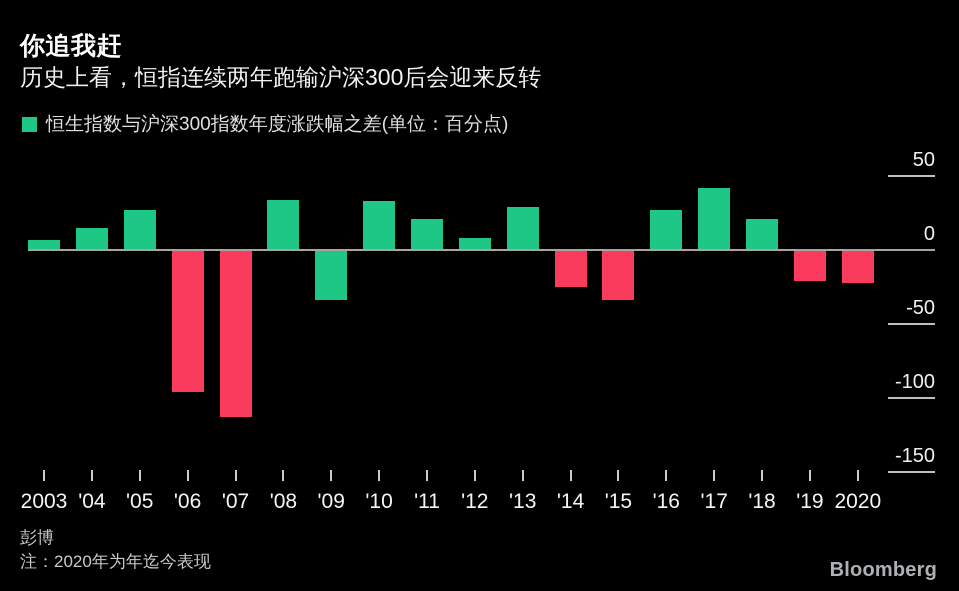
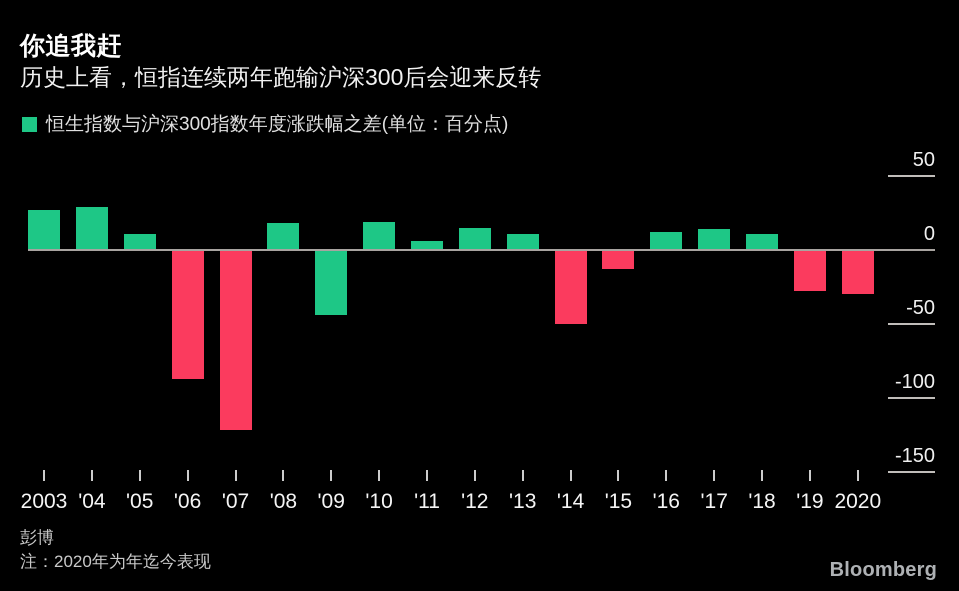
2003: 7 -> 27
'04: 15 -> 29
'05: 27 -> 11
'06: -96 -> -87
'07: -113 -> -122
'08: 34 -> 18
'09: -34 -> -44
'10: 33 -> 19
'11: 21 -> 6
'12: 8 -> 15
'13: 29 -> 11
'14: -25 -> -50
'15: -34 -> -13
'16: 27 -> 12
'17: 42 -> 14
'18: 21 -> 11
'19: -21 -> -28
2020: -22 -> -30
